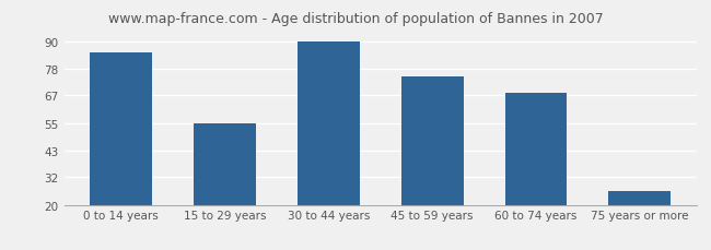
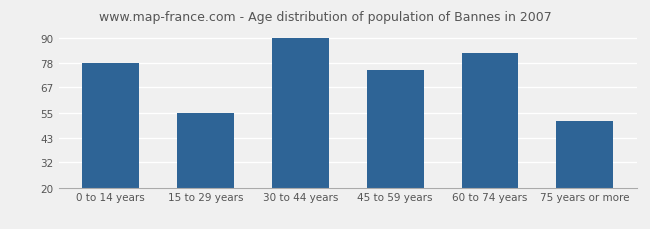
0 to 14 years: 85 -> 78
60 to 74 years: 68 -> 83
75 years or more: 26 -> 51
